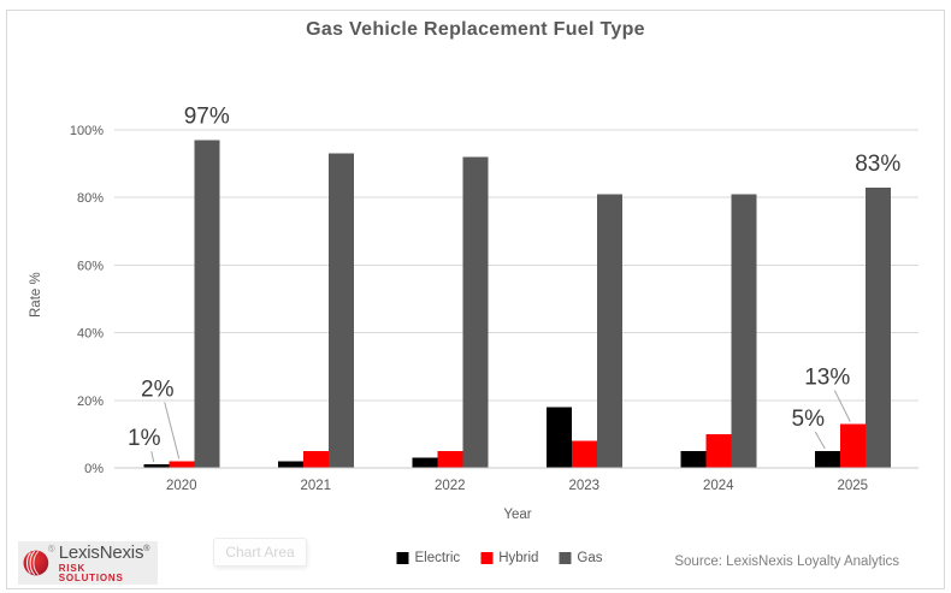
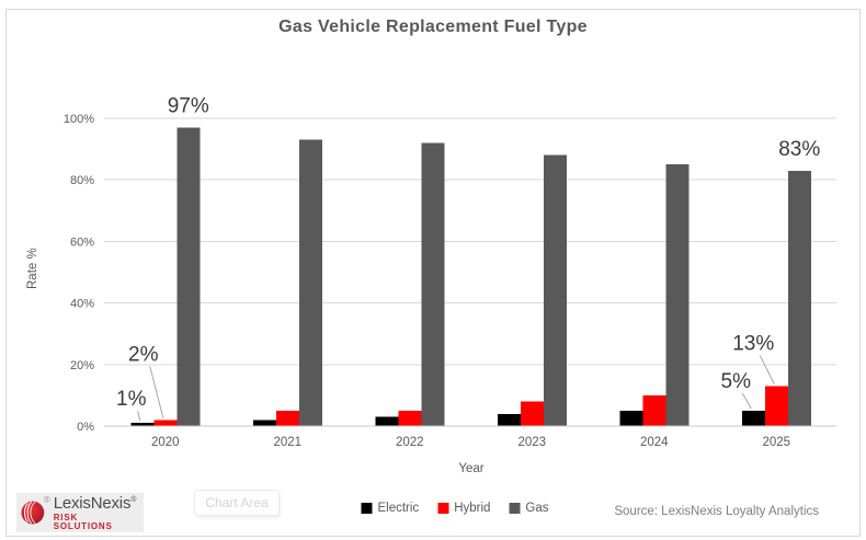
Electric/2023: 18% -> 4%
Gas/2023: 81% -> 88%
Gas/2024: 81% -> 85%
